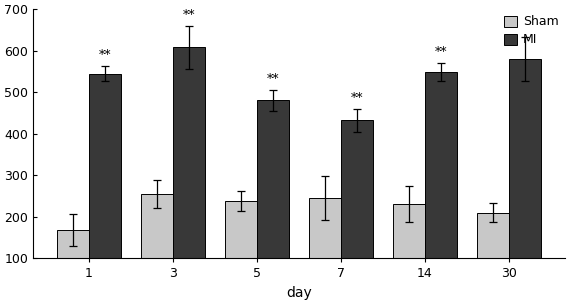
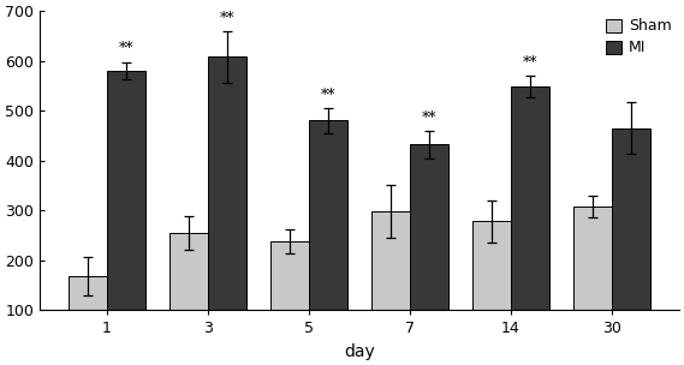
MI/1: 545 -> 580
Sham/7: 245 -> 298
Sham/14: 230 -> 278
Sham/30: 210 -> 308
MI/30: 580 -> 465
